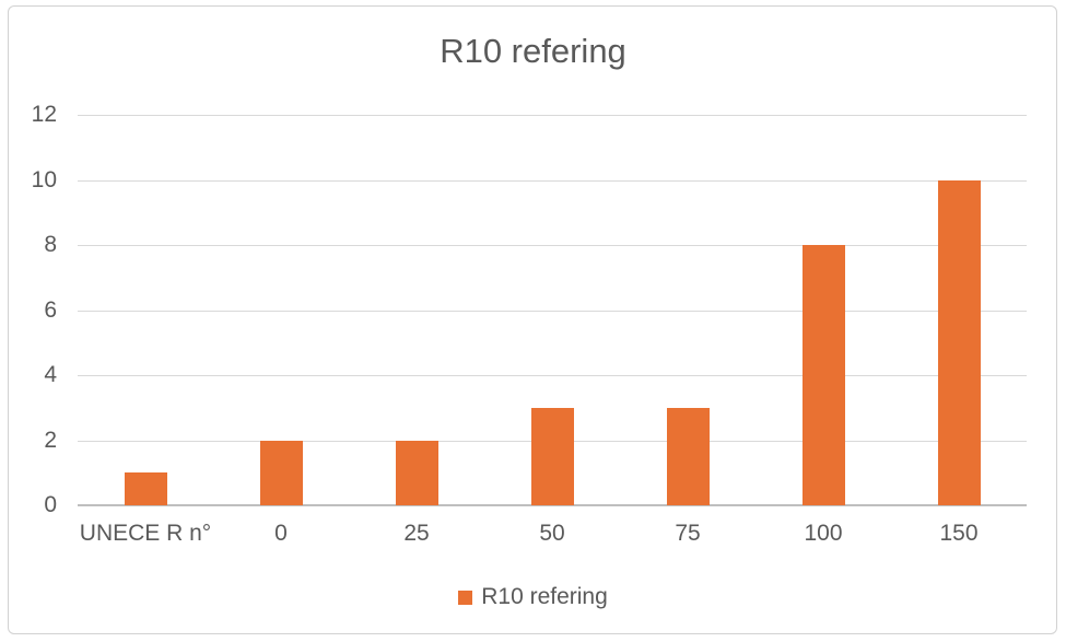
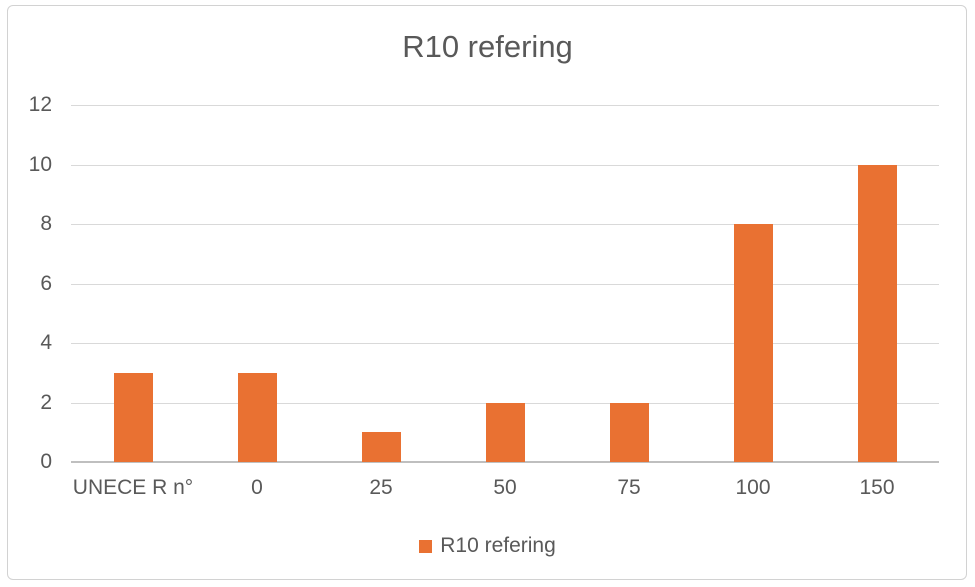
UNECE R n°: 1 -> 3
0: 2 -> 3
25: 2 -> 1
50: 3 -> 2
75: 3 -> 2
